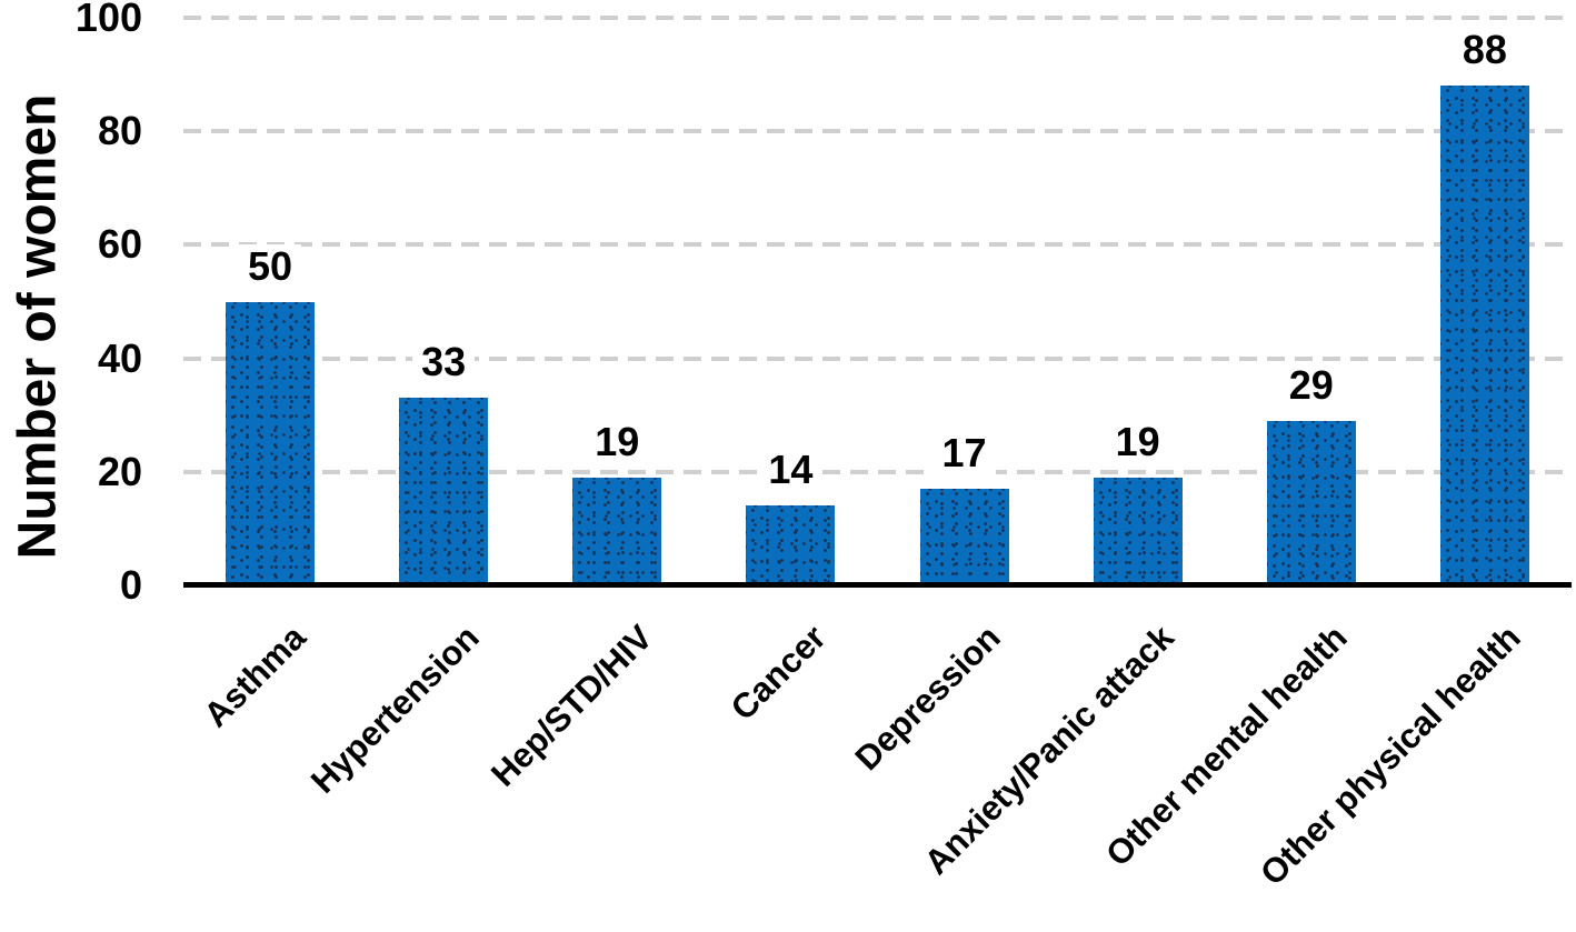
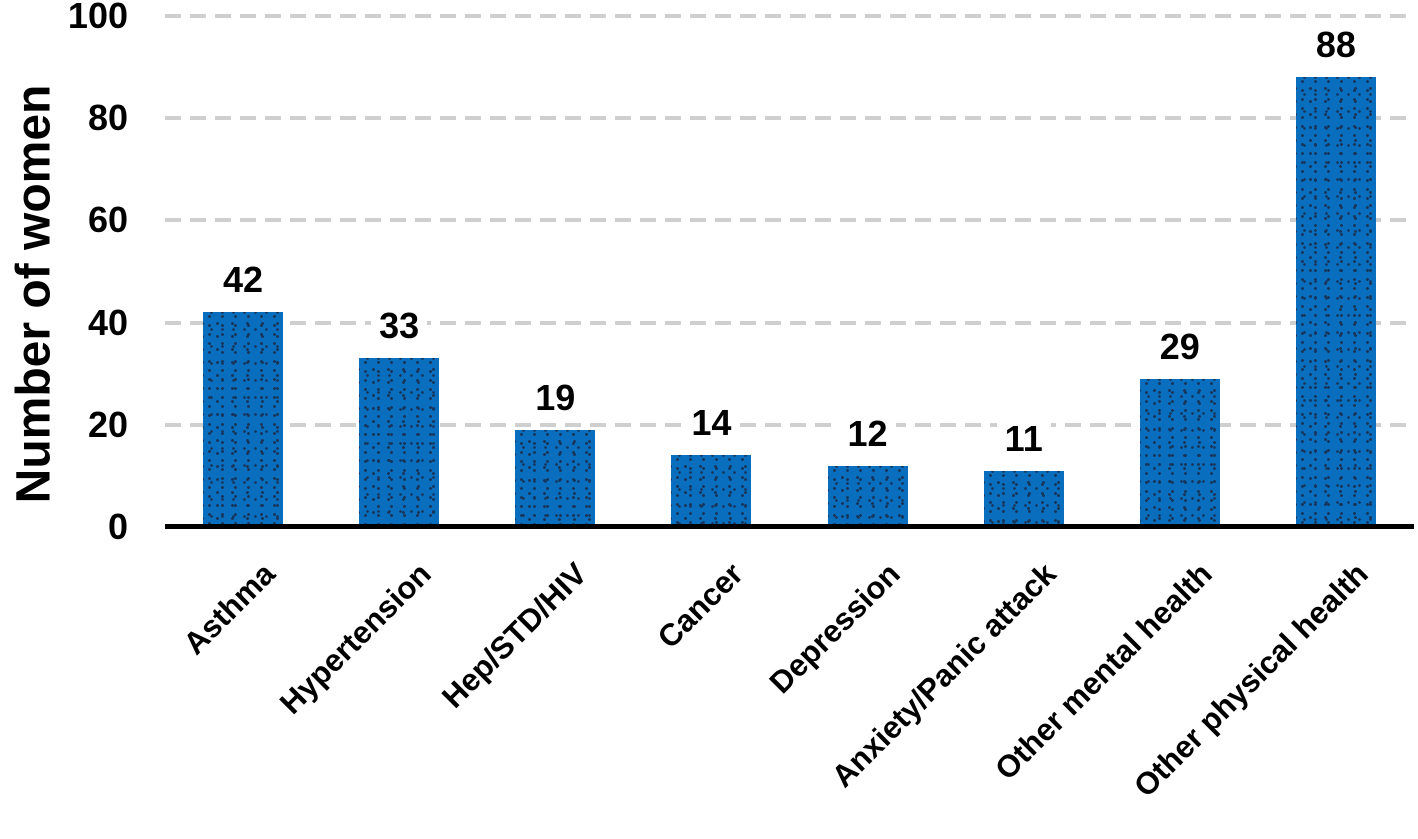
Asthma: 50 -> 42
Depression: 17 -> 12
Anxiety/Panic attack: 19 -> 11
